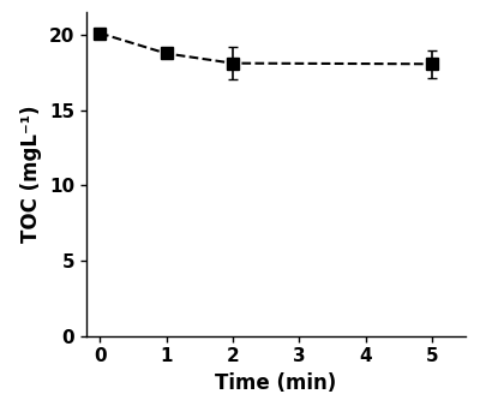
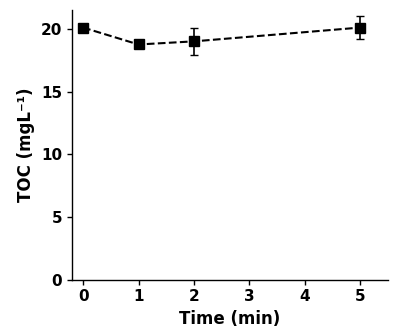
2: 18.1 -> 19.0
5: 18.1 -> 20.1
